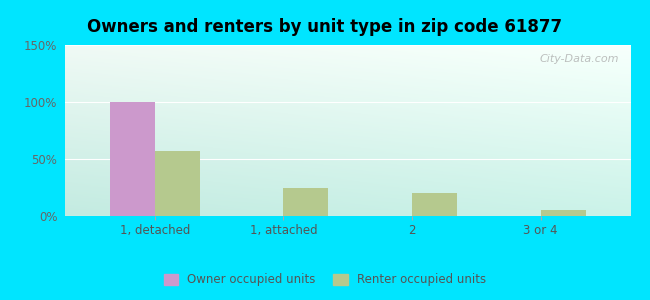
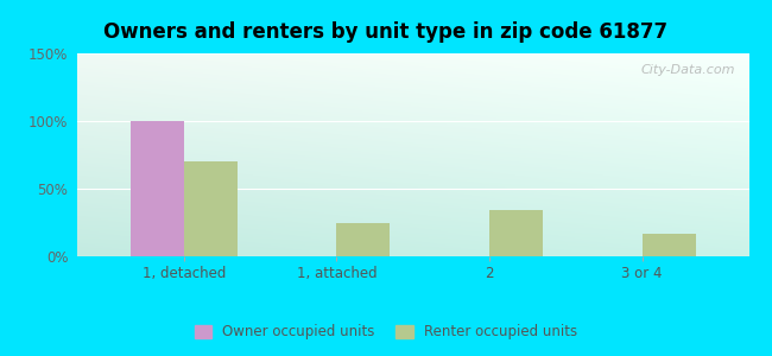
Renter occupied units/1, detached: 57% -> 70%
Renter occupied units/2: 20% -> 34%
Renter occupied units/3 or 4: 5% -> 17%
